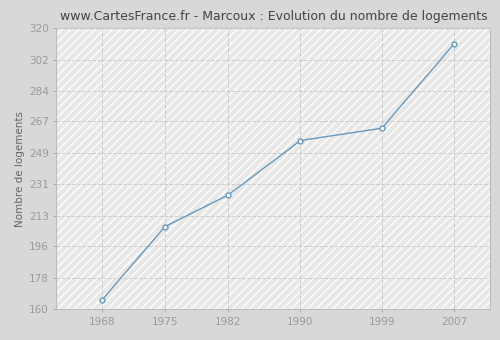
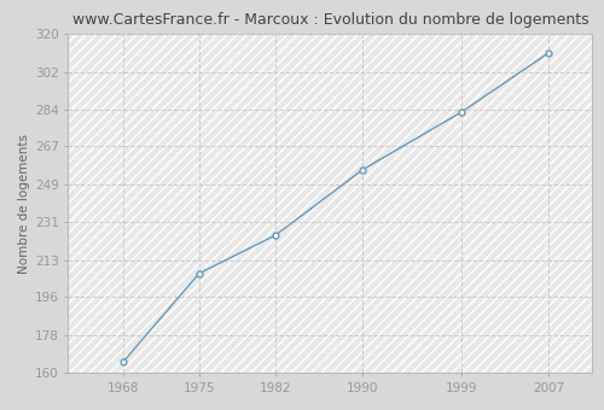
1999: 263 -> 283
